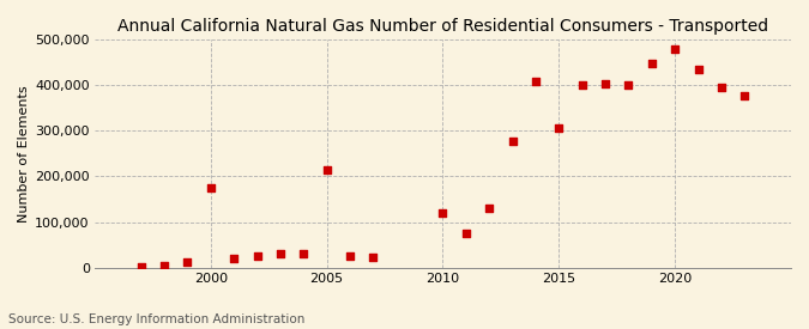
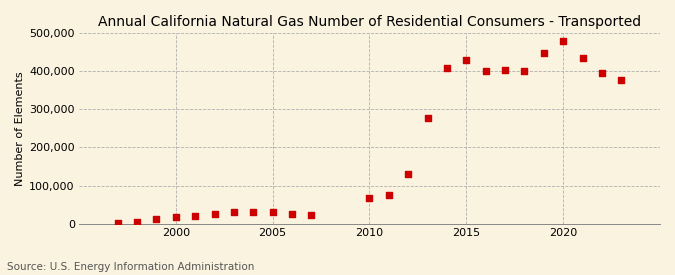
2000: 175,000 -> 18,000
2005: 215,000 -> 30,000
2010: 120,000 -> 68,000
2015: 305,000 -> 430,000
